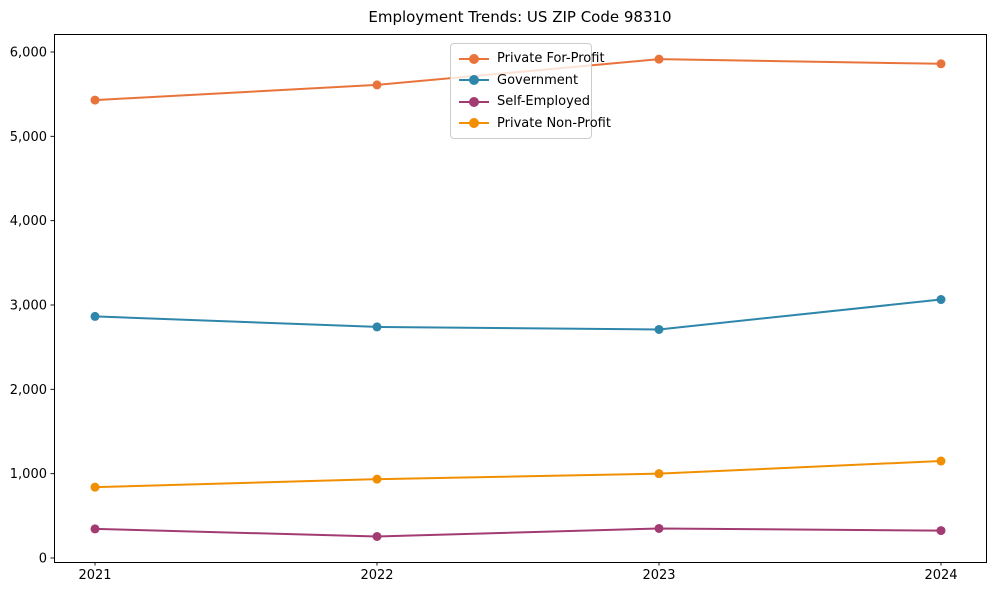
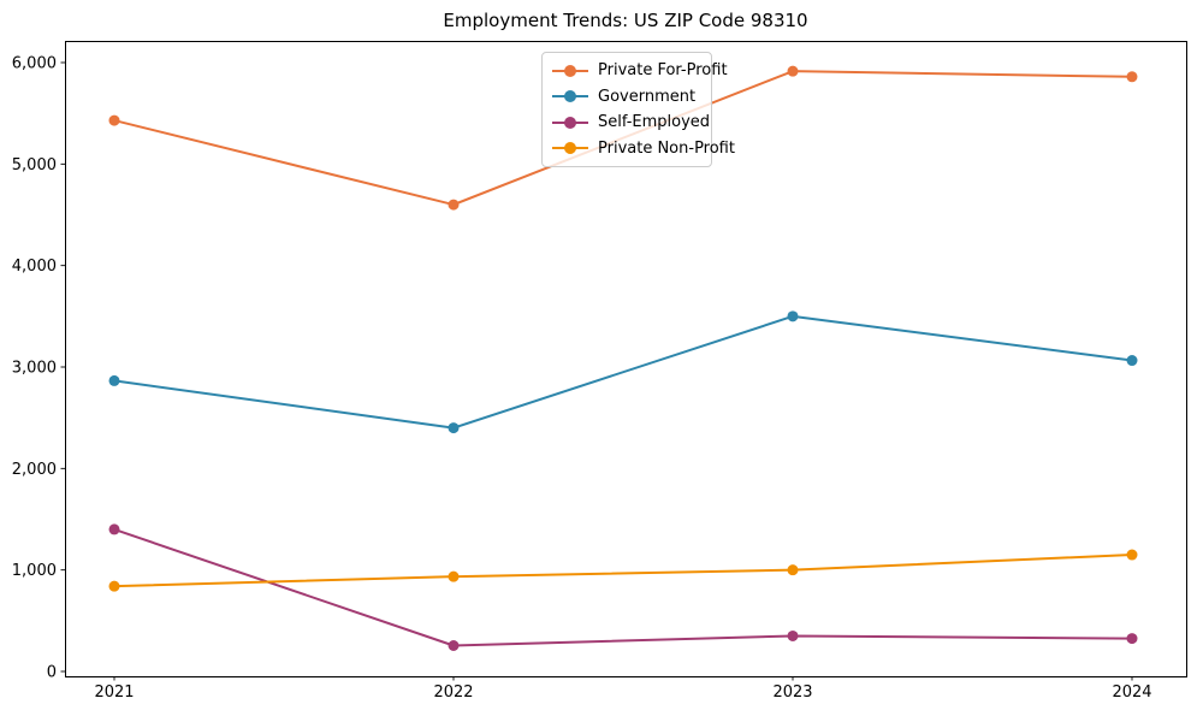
Self-Employed/2021: 300 -> 1400
Private For-Profit/2022: 5600 -> 4600
Government/2022: 2700 -> 2400
Government/2023: 2700 -> 3500
